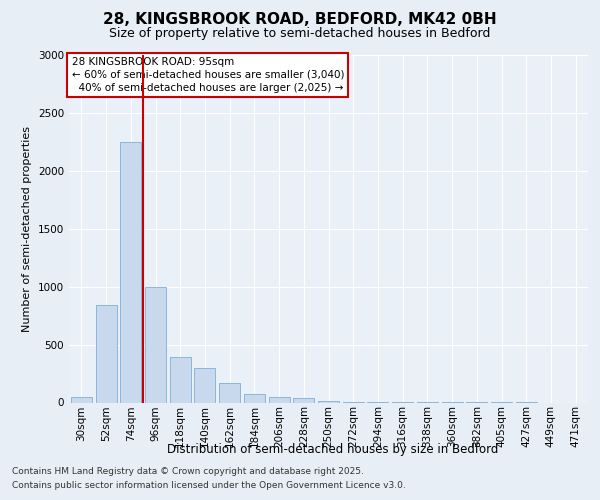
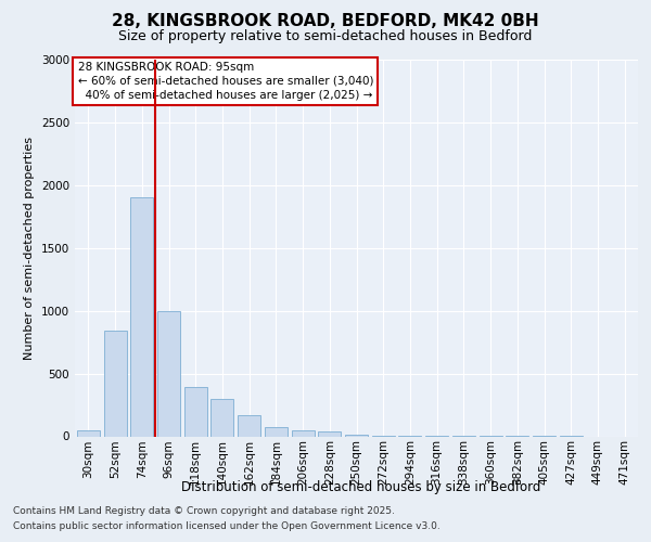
74sqm: 2250 -> 1900
